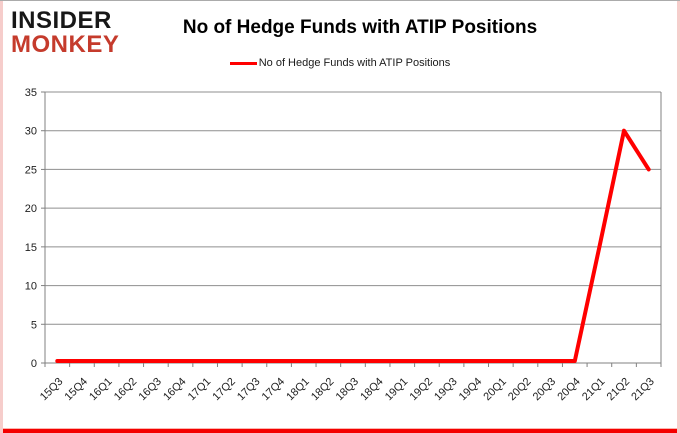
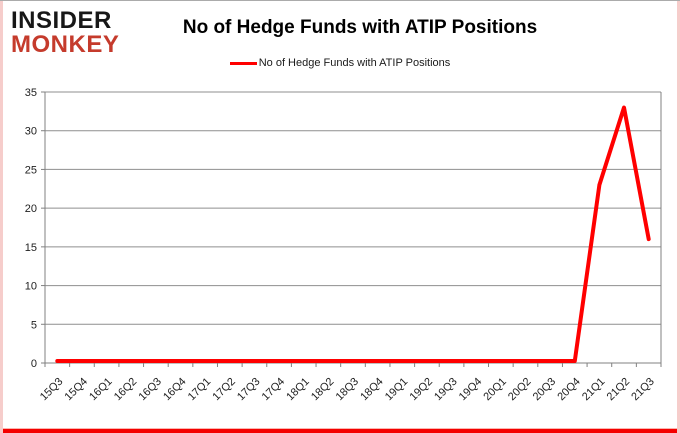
21Q1: 15 -> 23
21Q2: 30 -> 33
21Q3: 25 -> 16
